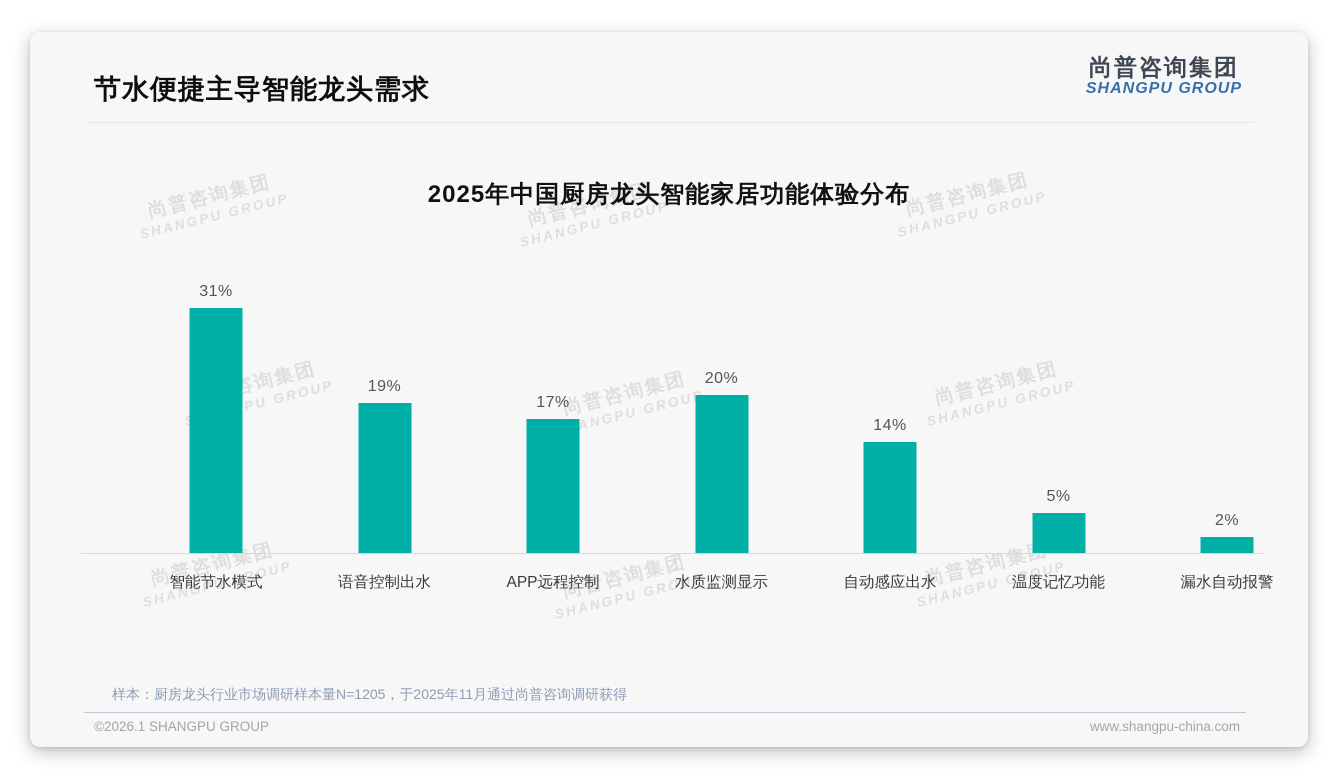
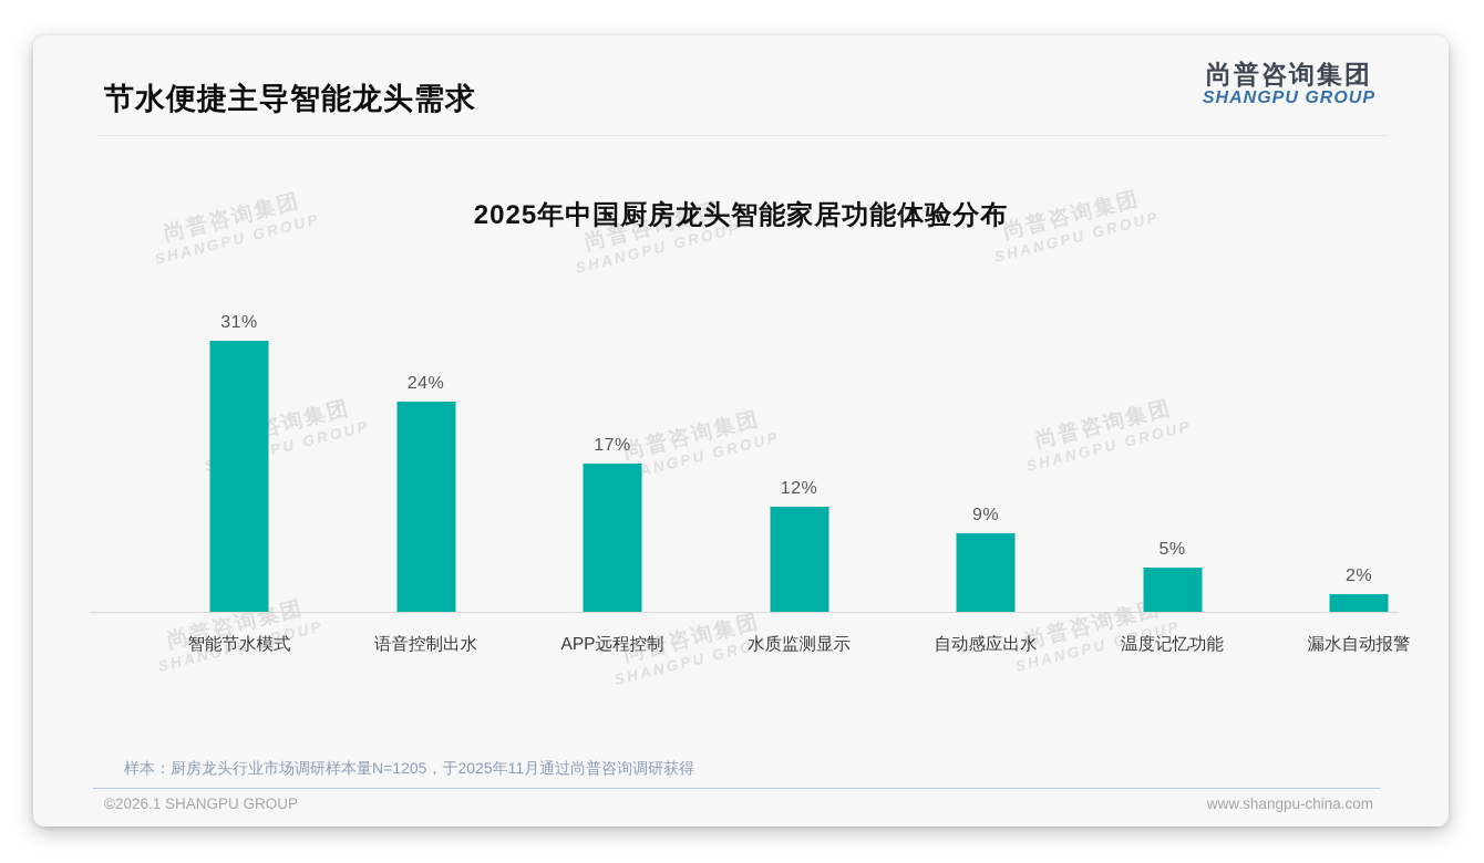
语音控制出水: 19% -> 24%
水质监测显示: 20% -> 12%
自动感应出水: 14% -> 9%
